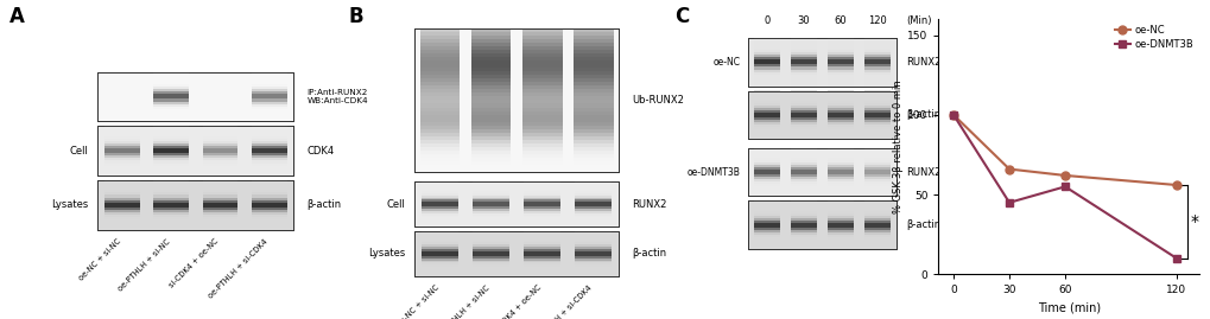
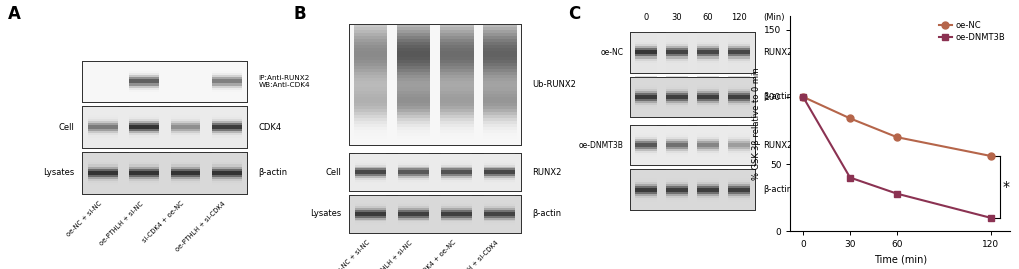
oe-NC/30: 66 -> 84
oe-DNMT3B/30: 45 -> 40
oe-NC/60: 62 -> 70
oe-DNMT3B/60: 55 -> 28
